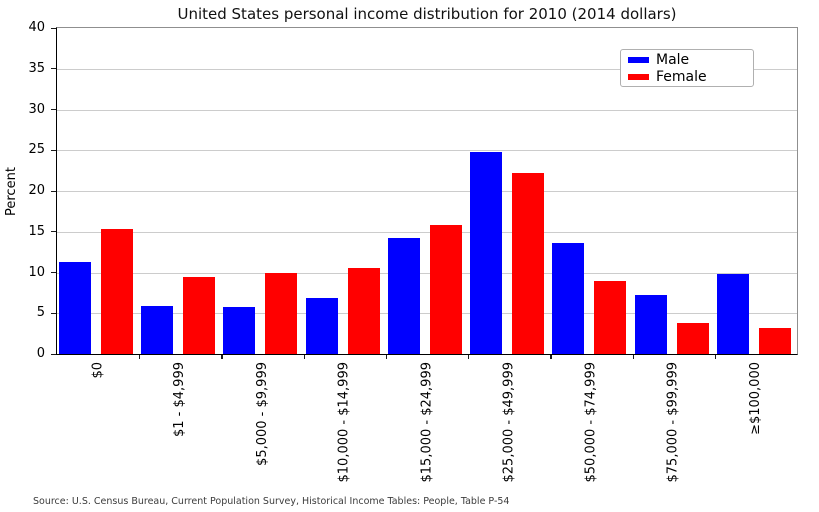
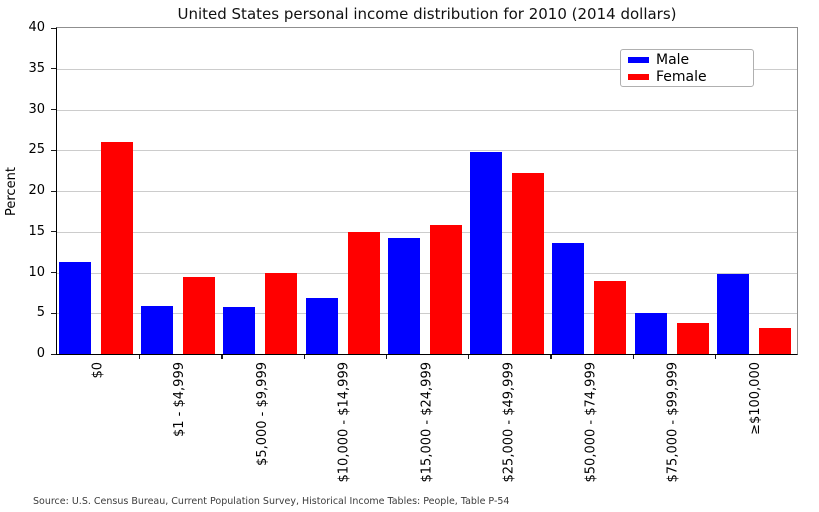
Female/$0: 15 -> 26
Female/$10,000 - $14,999: 10 -> 15
Male/$75,000 - $99,999: 7 -> 5
